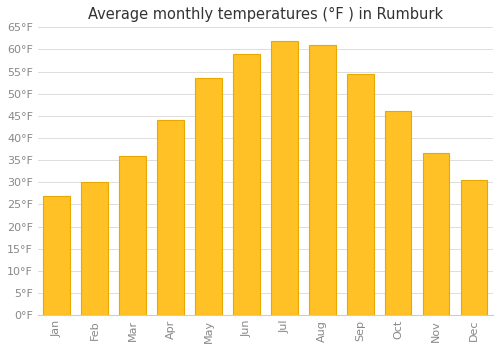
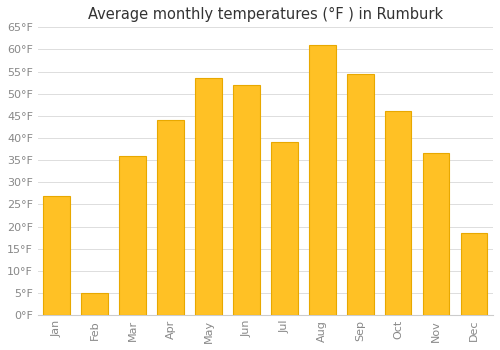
Feb: 30.0°F -> 5.0°F
Jun: 59.0°F -> 52.0°F
Jul: 62.0°F -> 39.0°F
Dec: 30.5°F -> 18.5°F
